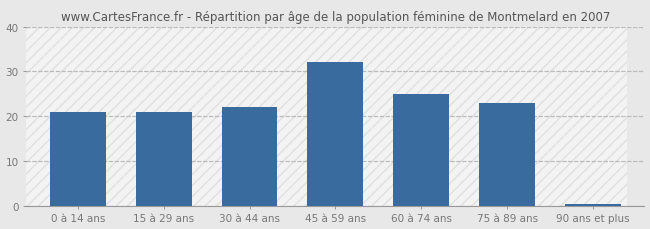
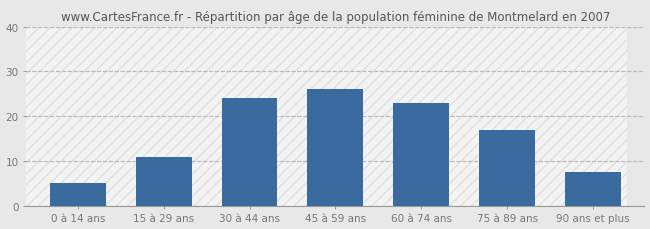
0 à 14 ans: 21.0 -> 5.0
15 à 29 ans: 21.0 -> 11.0
30 à 44 ans: 22.0 -> 24.0
45 à 59 ans: 32.0 -> 26.0
60 à 74 ans: 25.0 -> 23.0
75 à 89 ans: 23.0 -> 17.0
90 ans et plus: 0.5 -> 7.5
